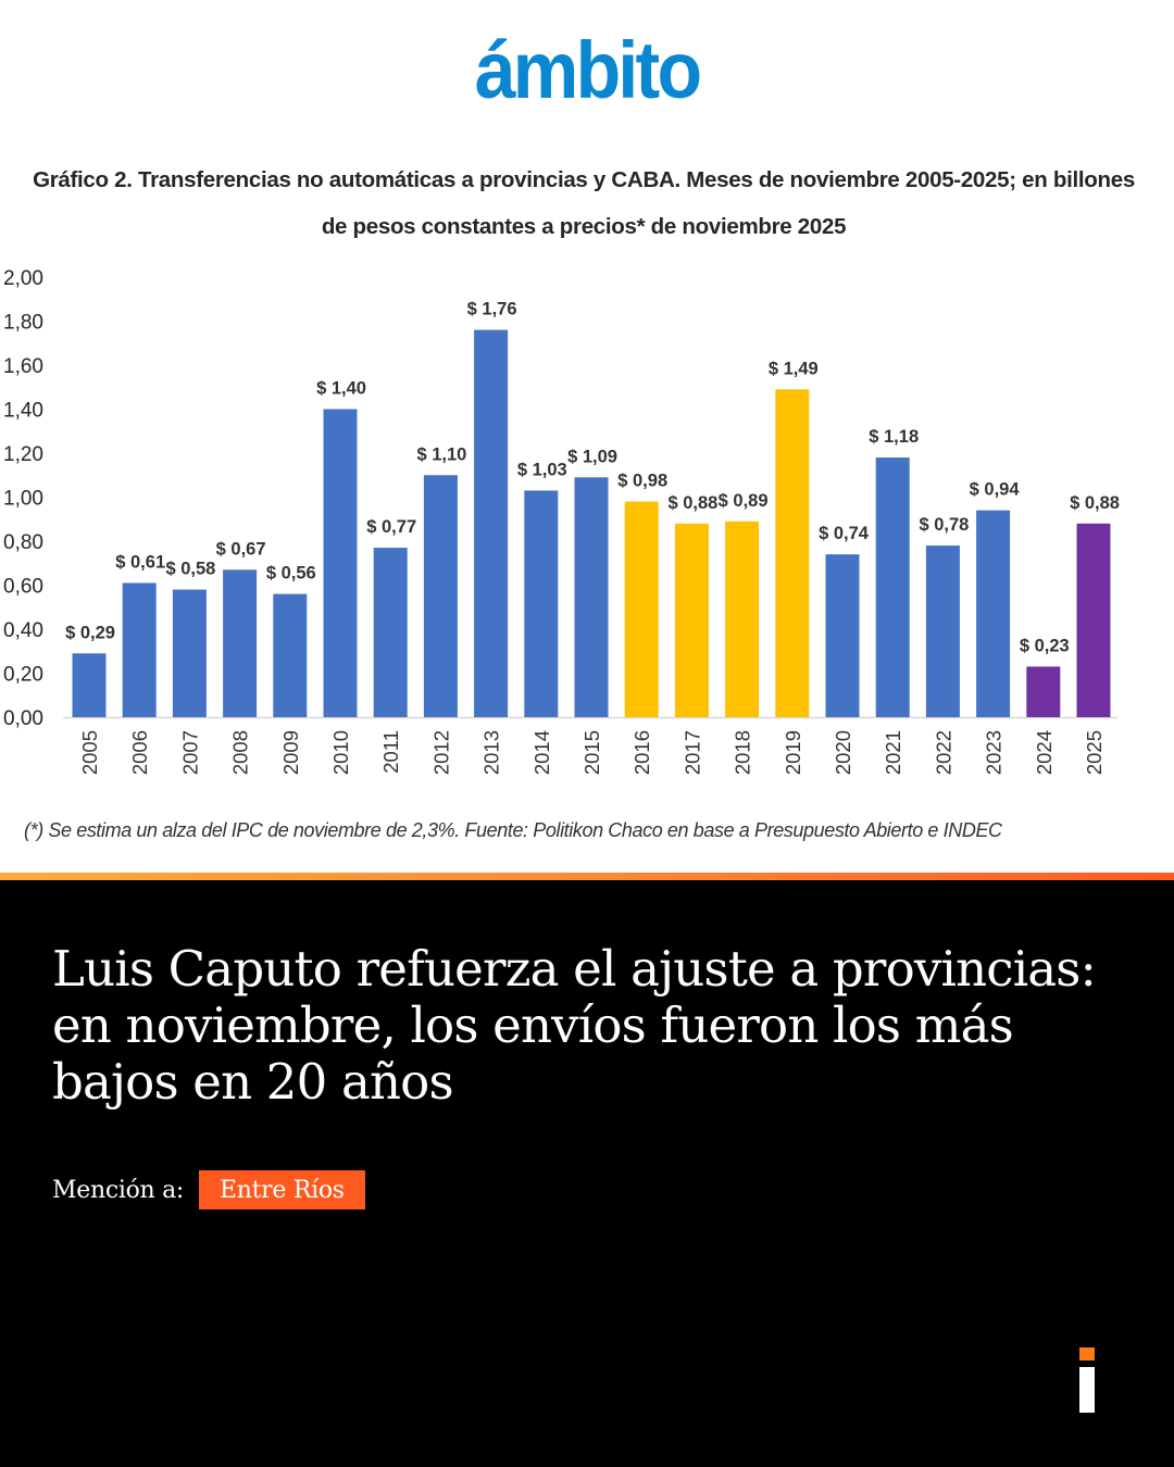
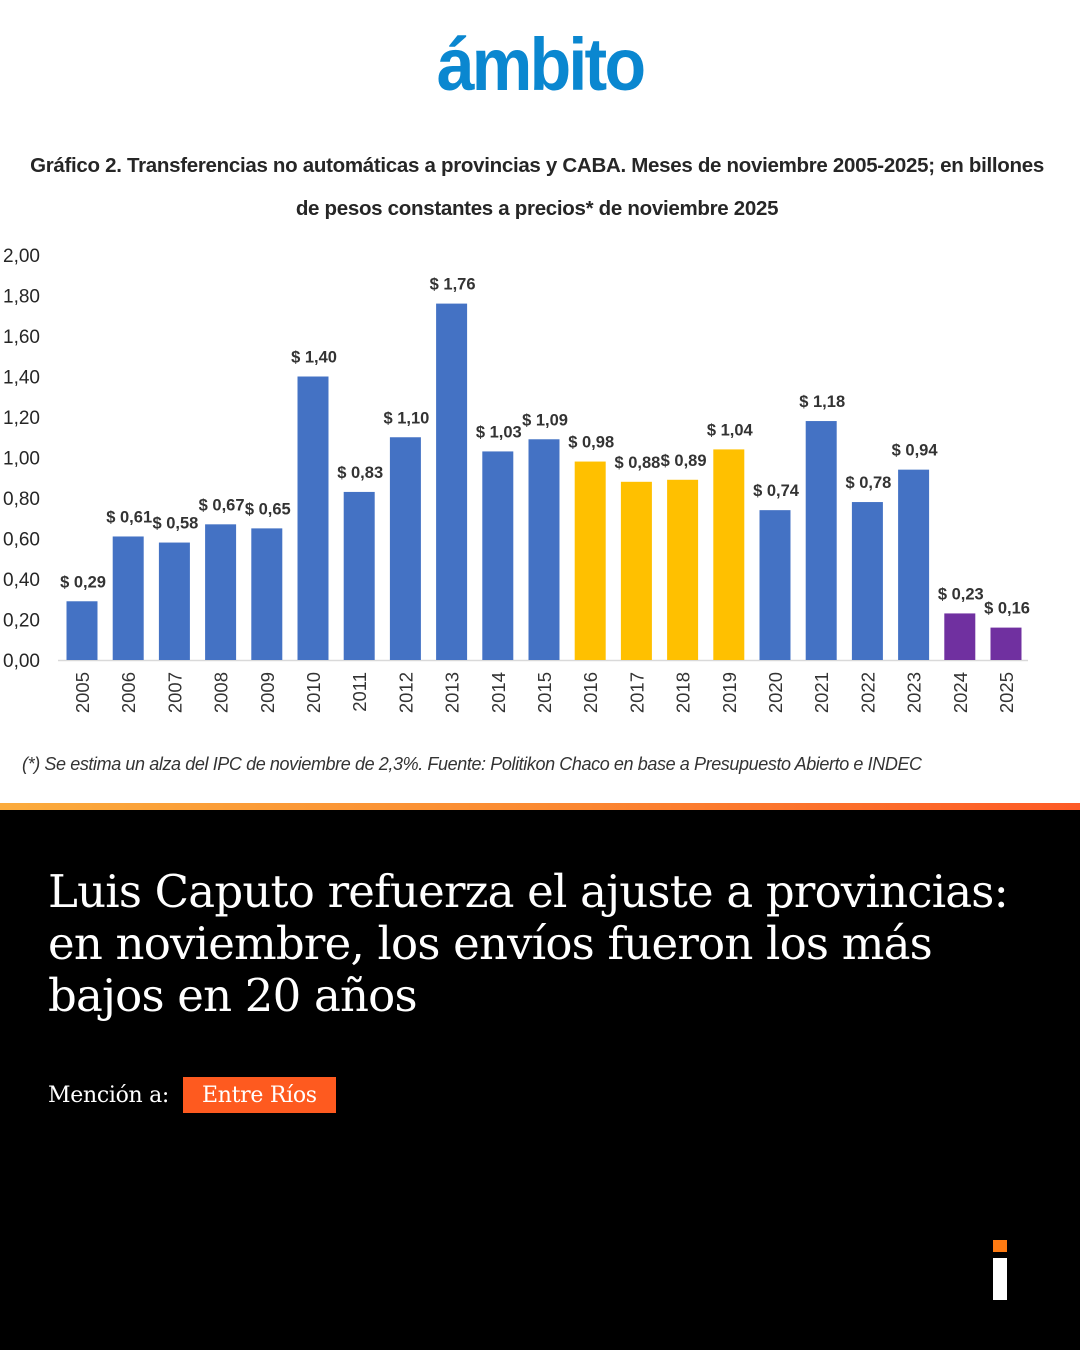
2009: 0,56 -> 0,65
2011: 0,77 -> 0,83
2019: 1,49 -> 1,04
2025: 0,88 -> 0,16
